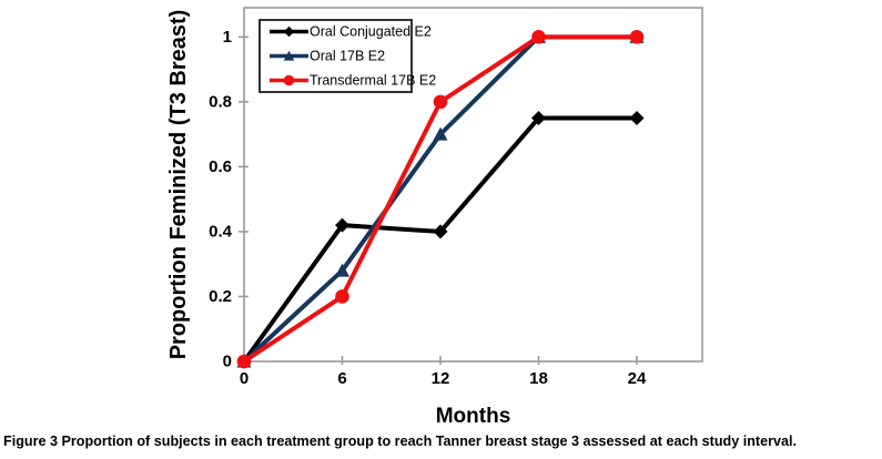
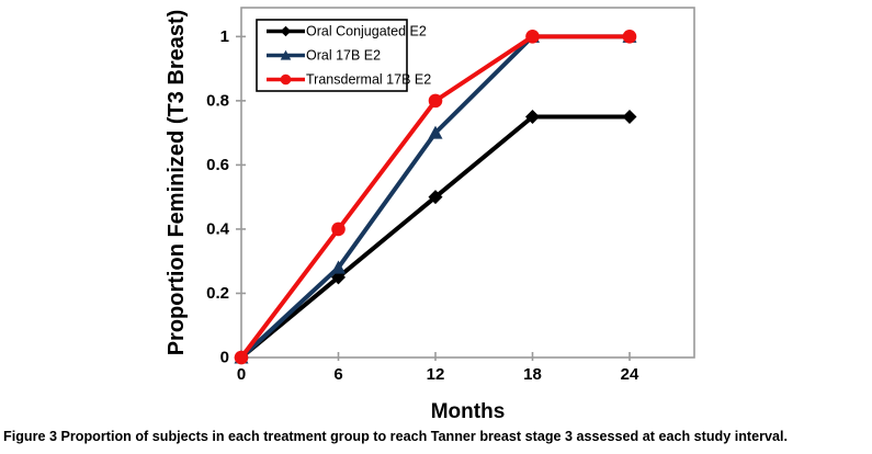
Oral Conjugated E2/6: 0.42 -> 0.25
Transdermal 17B E2/6: 0.2 -> 0.4
Oral Conjugated E2/12: 0.40 -> 0.50
